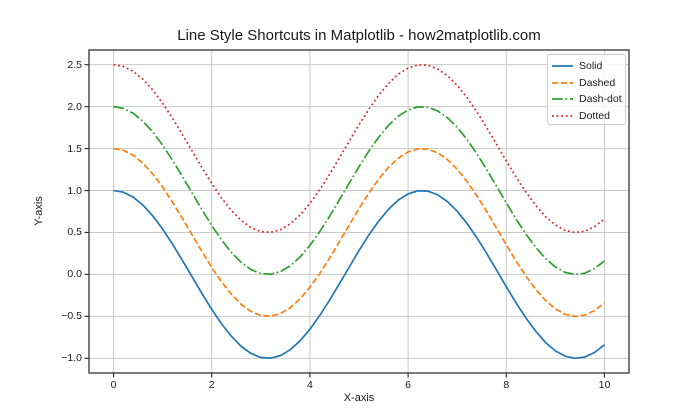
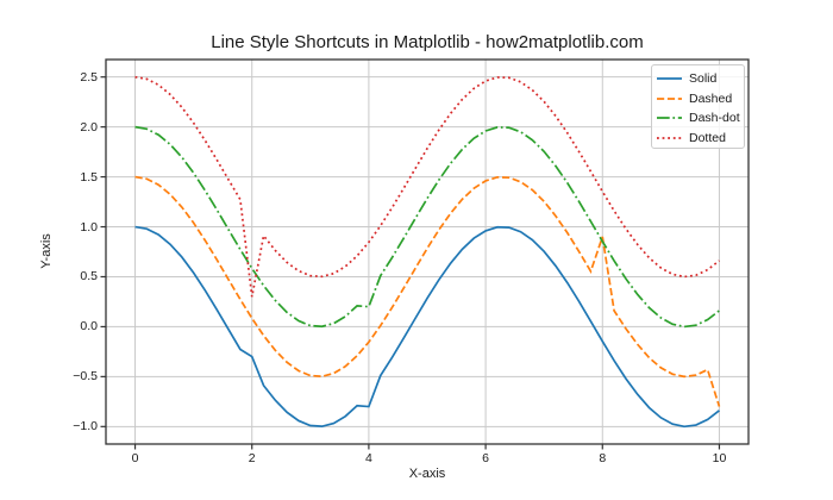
Solid/2: -0.4 -> -0.3
Dotted/2: 1.1 -> 0.3
Solid/4: -0.7 -> -0.8
Dash-dot/4: 0.3 -> 0.2
Dashed/8: 0.4 -> 0.9
Dashed/10: -0.3 -> -0.8
